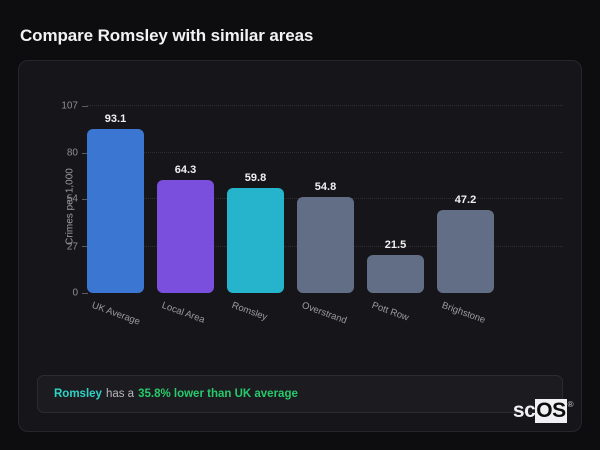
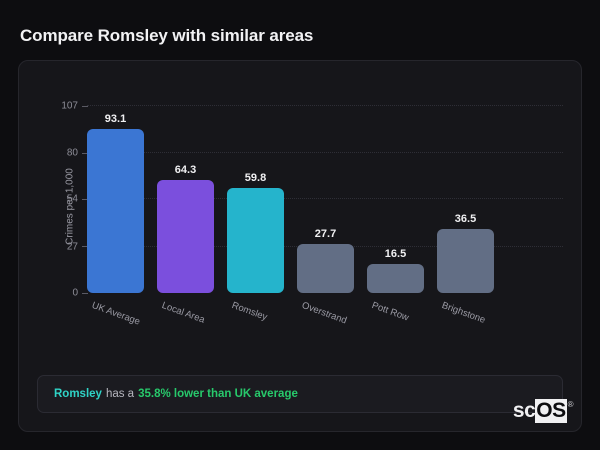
Overstrand: 54.8 -> 27.7
Pott Row: 21.5 -> 16.5
Brighstone: 47.2 -> 36.5
